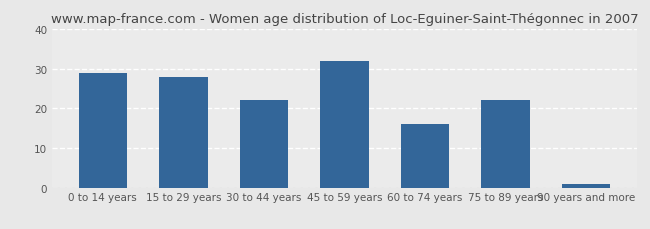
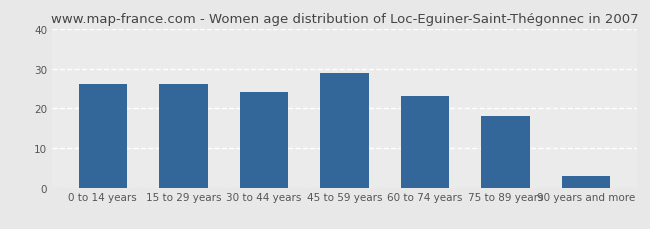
0 to 14 years: 29 -> 26
15 to 29 years: 28 -> 26
30 to 44 years: 22 -> 24
45 to 59 years: 32 -> 29
60 to 74 years: 16 -> 23
75 to 89 years: 22 -> 18
90 years and more: 1 -> 3
